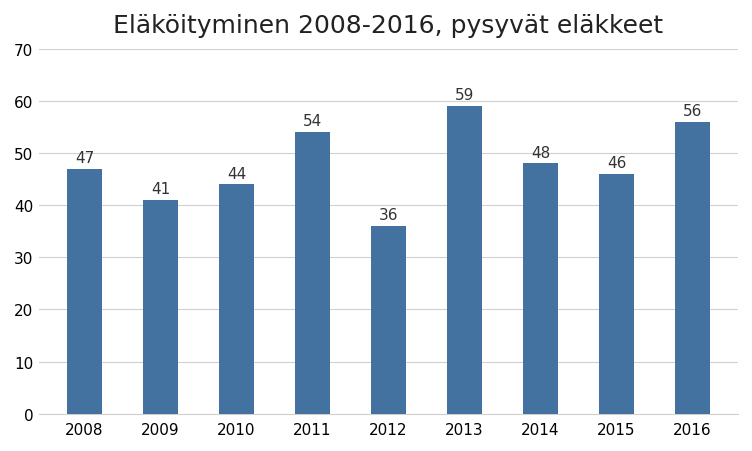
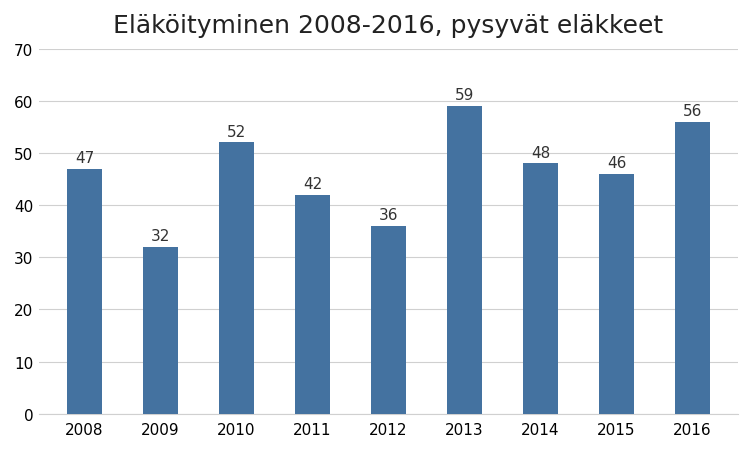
2009: 41 -> 32
2010: 44 -> 52
2011: 54 -> 42
